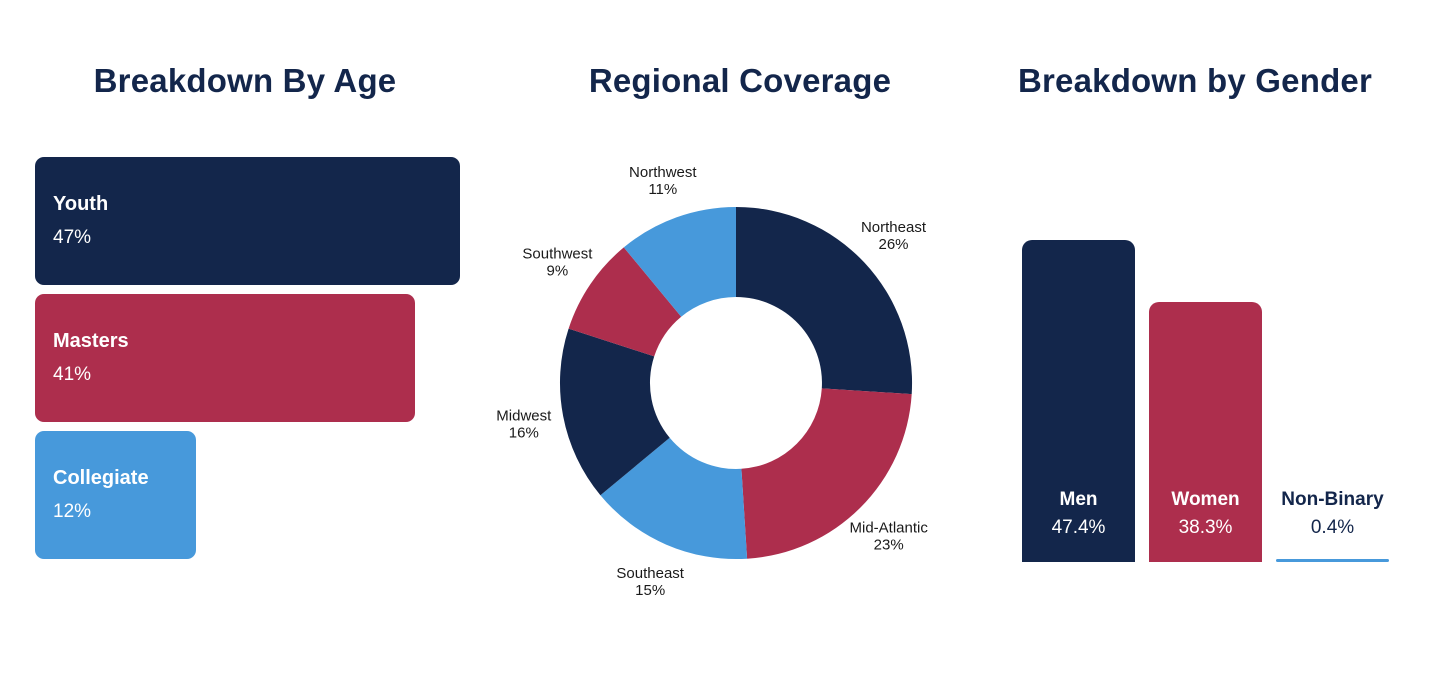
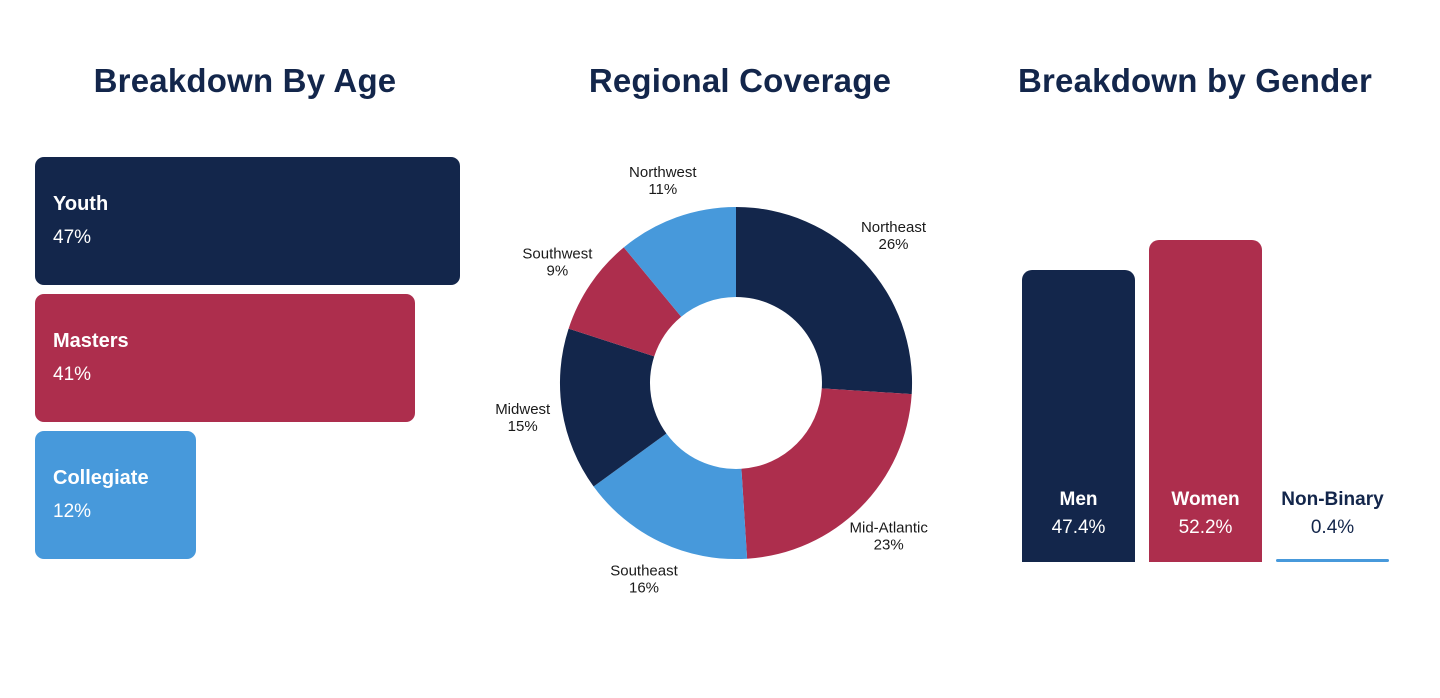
Regional Coverage/Southeast: 15% -> 16%
Regional Coverage/Midwest: 16% -> 15%
Breakdown by Gender/Women: 38.3% -> 52.2%
